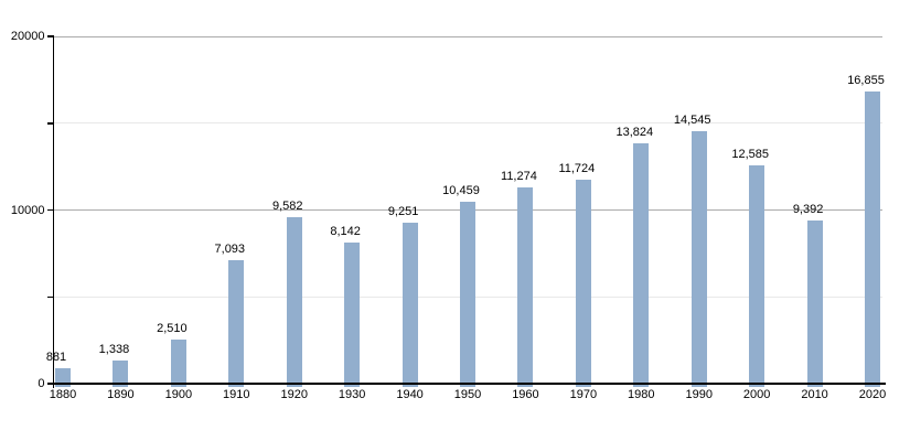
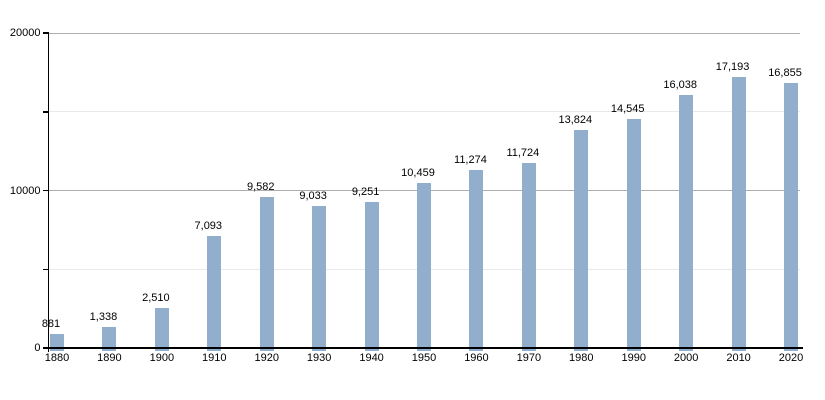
1930: 8,142 -> 9,033
2000: 12,585 -> 16,038
2010: 9,392 -> 17,193
